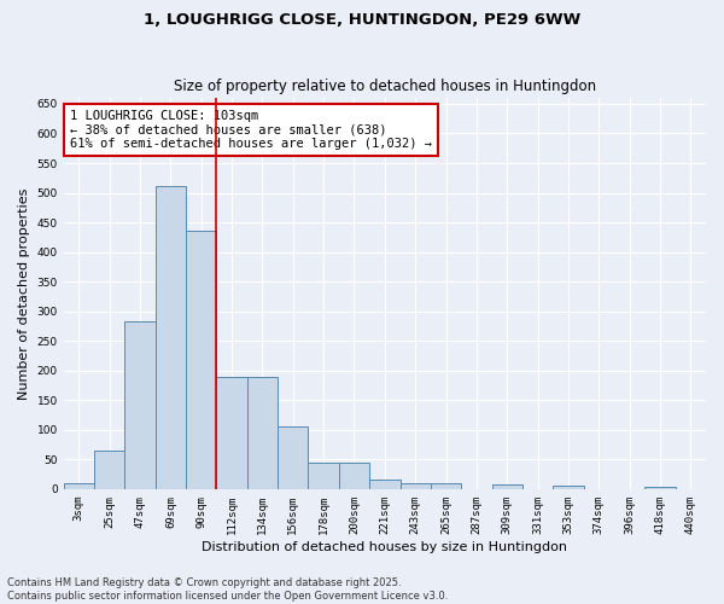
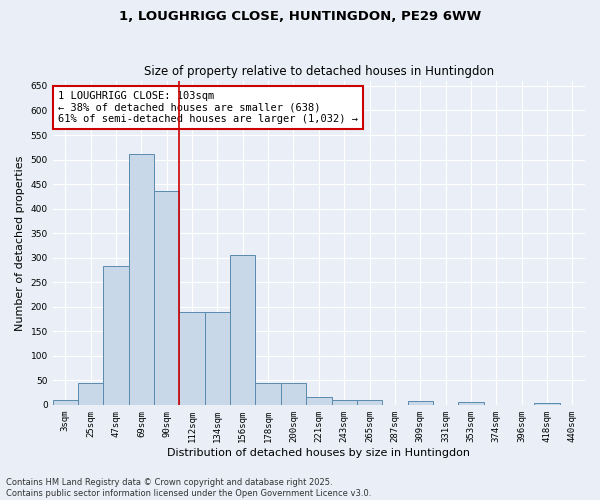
25sqm: 65 -> 45
156sqm: 105 -> 305
